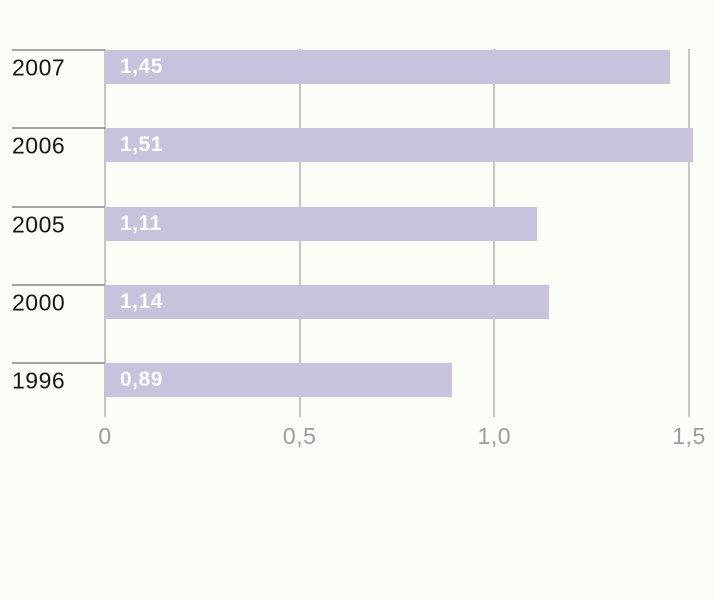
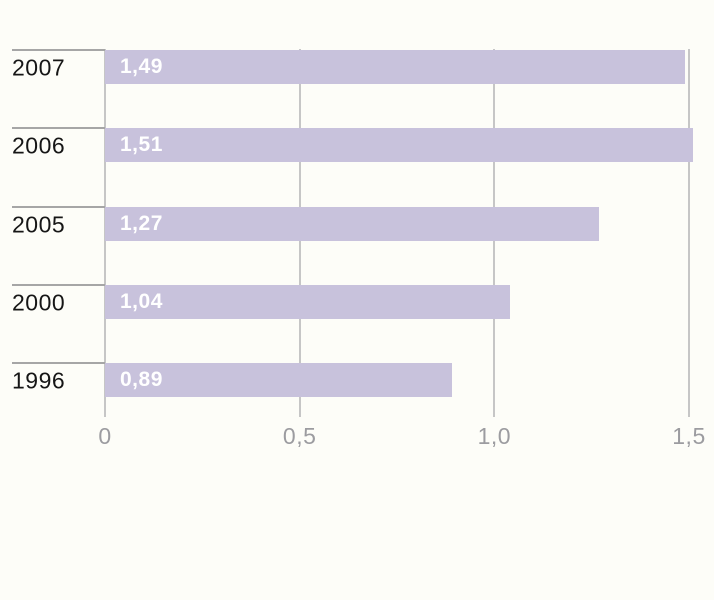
2007: 1,45 -> 1,49
2005: 1,11 -> 1,27
2000: 1,14 -> 1,04
